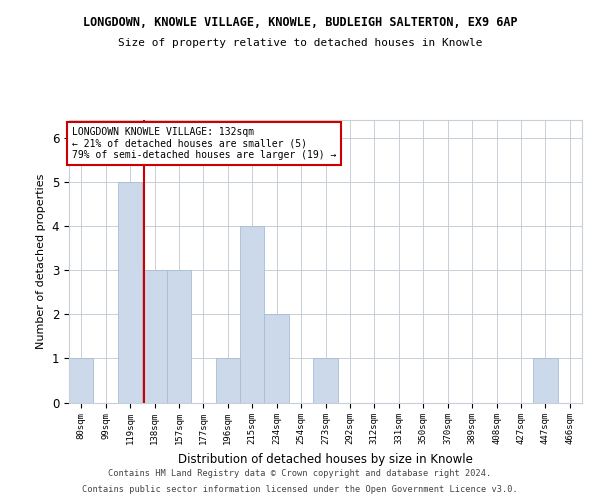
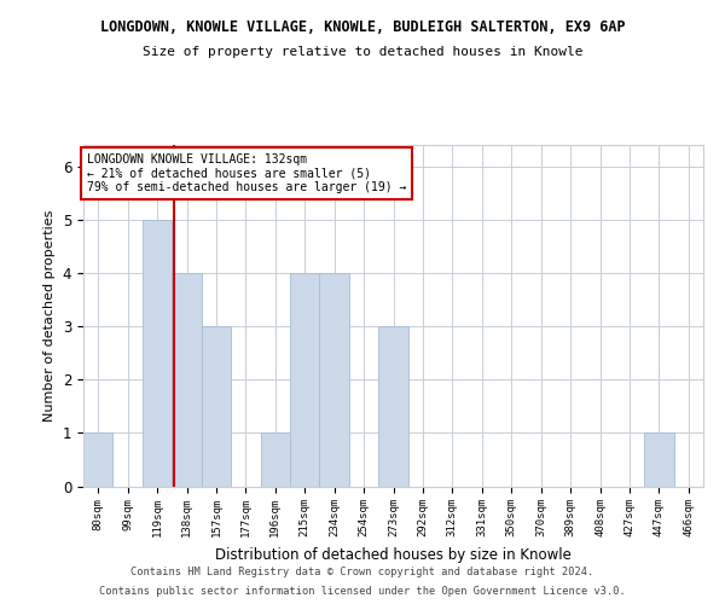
138sqm: 3 -> 4
234sqm: 2 -> 4
273sqm: 1 -> 3
